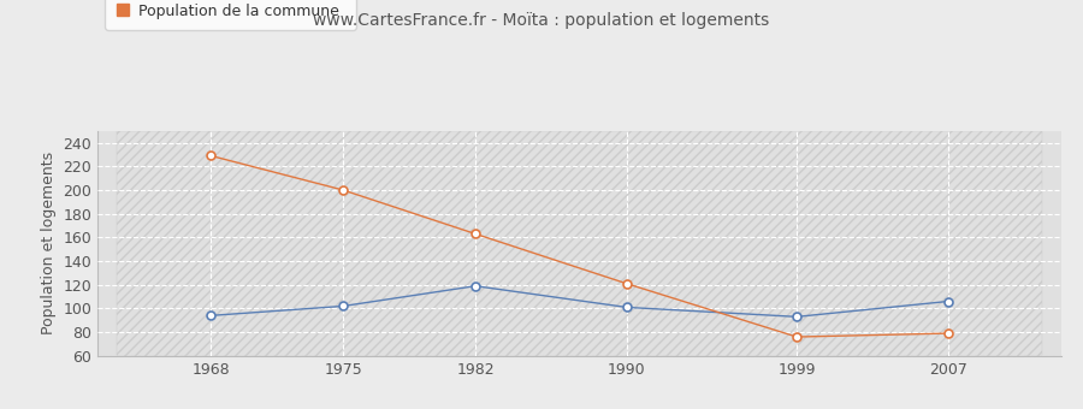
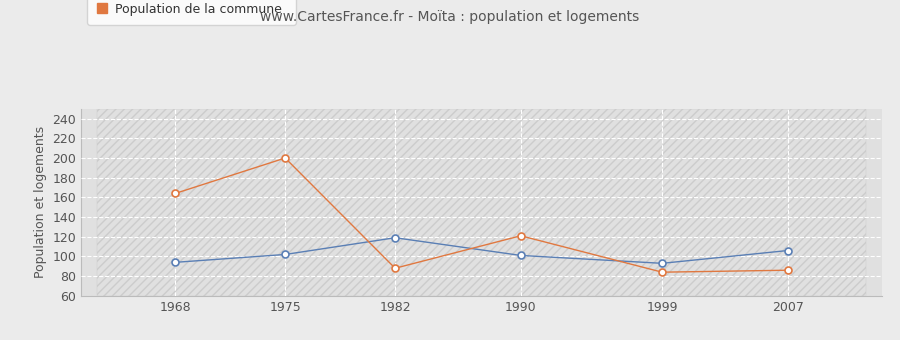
Population de la commune/1968: 229 -> 164
Population de la commune/1982: 163 -> 88
Population de la commune/1999: 76 -> 84
Population de la commune/2007: 79 -> 86
